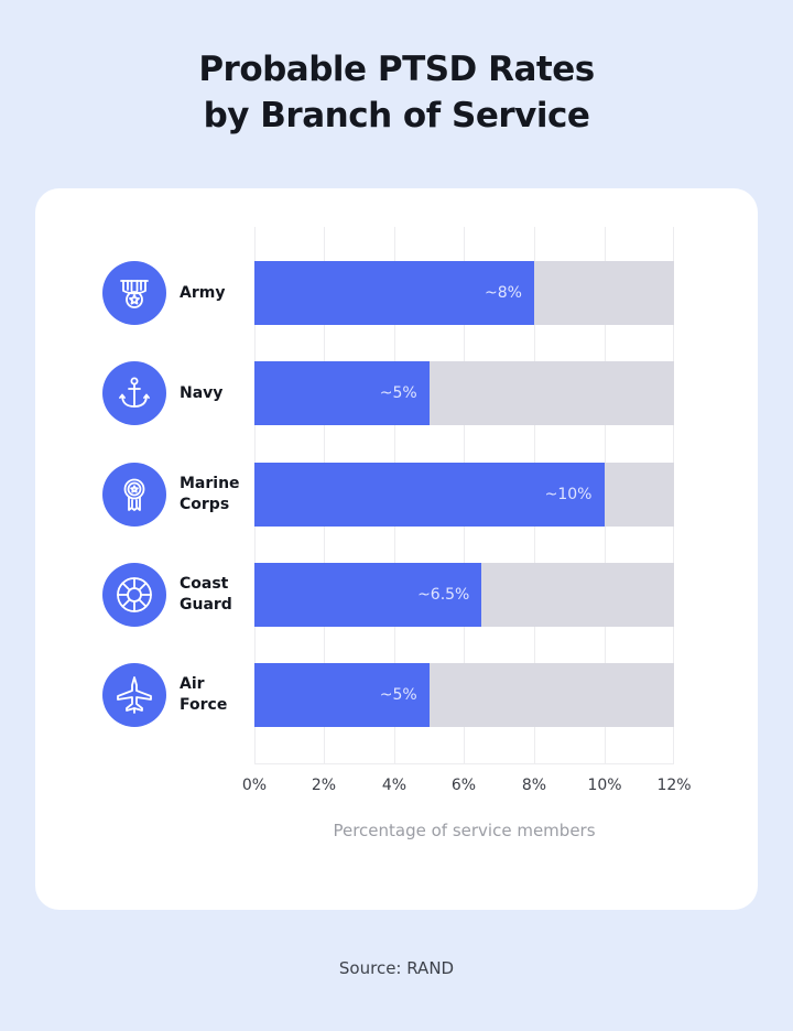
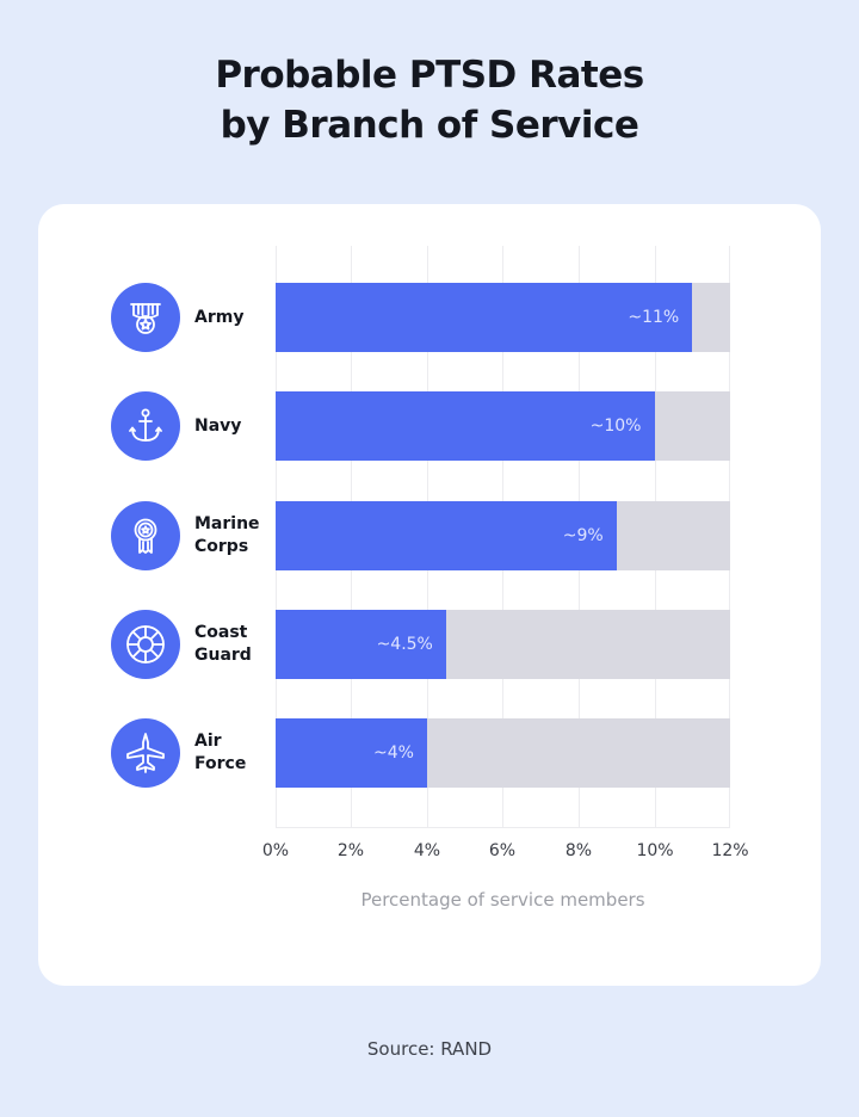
Army: 8 -> 11
Navy: 5 -> 10
Marine Corps: 10 -> 9
Coast Guard: 6.5 -> 4.5
Air Force: 5 -> 4
